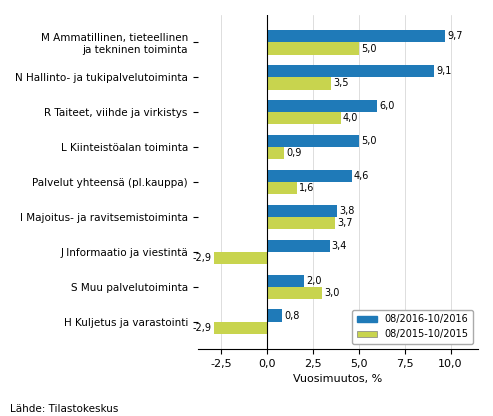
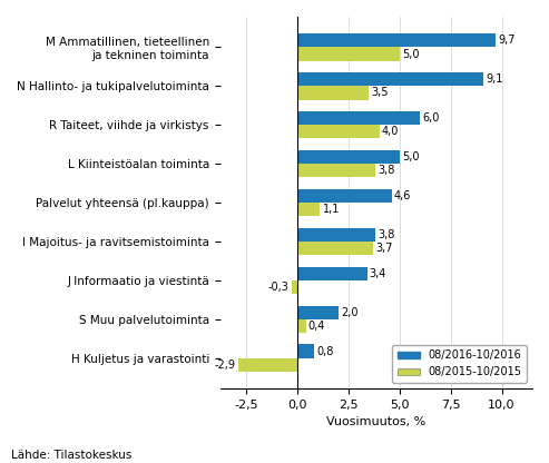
08/2015-10/2015/L Kiinteistöalan toiminta: 0,9 -> 3,8
08/2015-10/2015/Palvelut yhteensä (pl.kauppa): 1,6 -> 1,1
08/2015-10/2015/J Informaatio ja viestintä: -2,9 -> -0,3
08/2015-10/2015/S Muu palvelutoiminta: 3,0 -> 0,4
